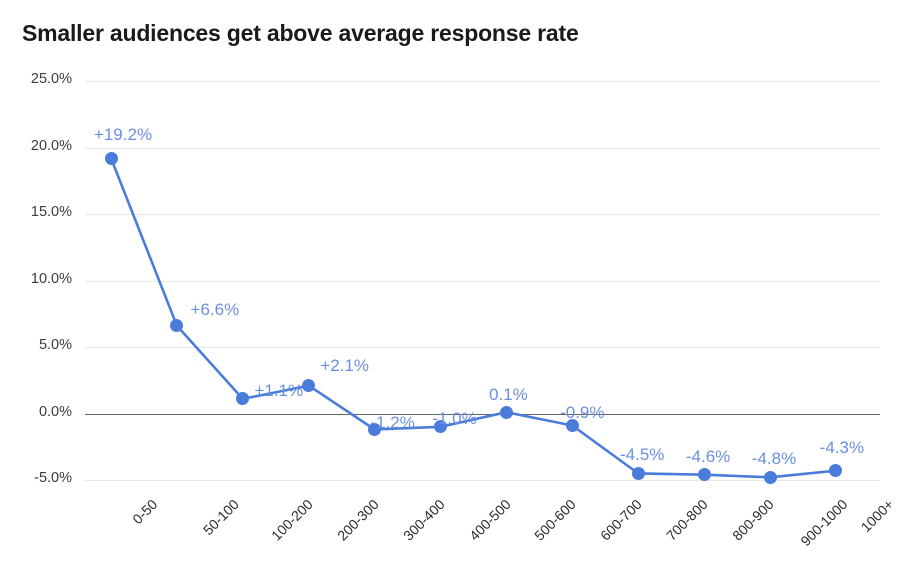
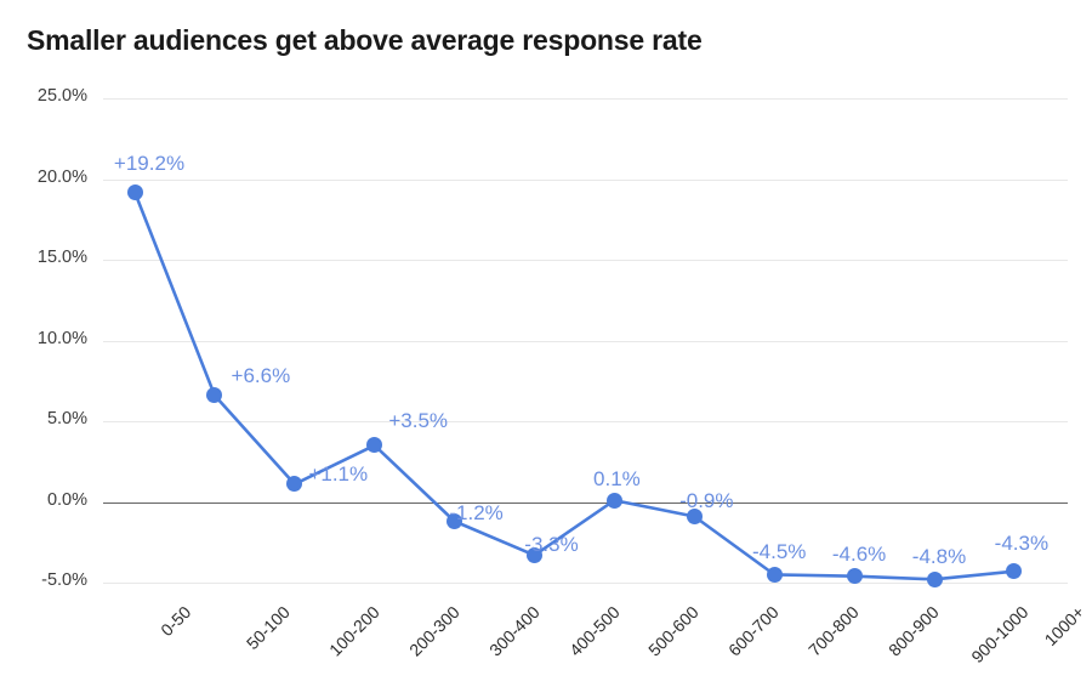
200-300: +2.1% -> +3.5%
400-500: -1.0% -> -3.3%
